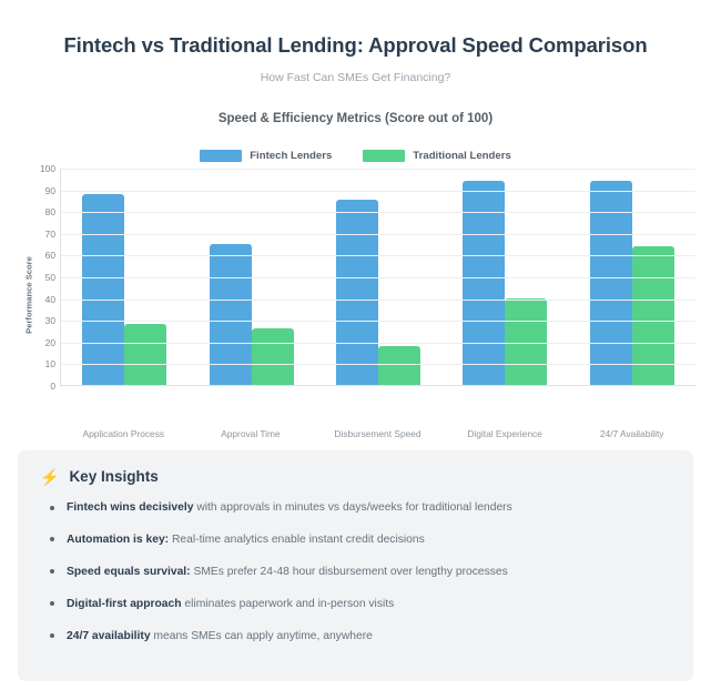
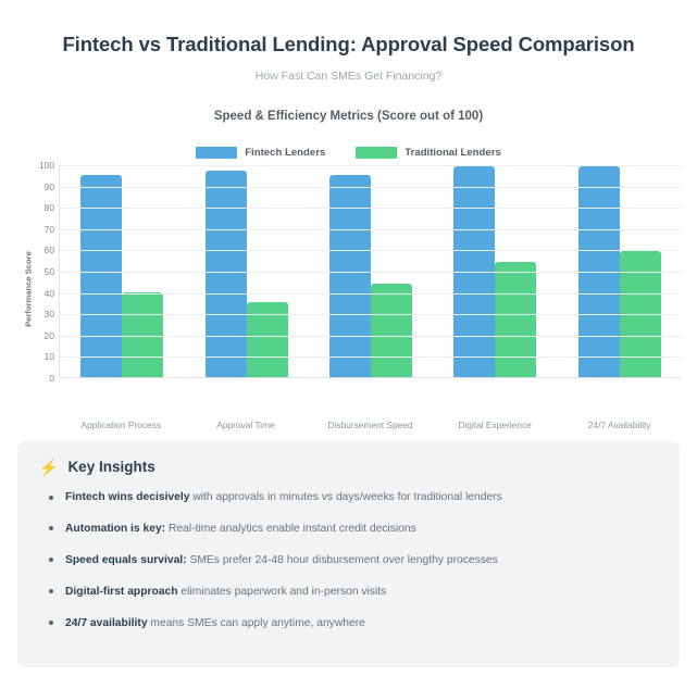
Fintech Lenders/Application Process: 88 -> 95
Traditional Lenders/Application Process: 28 -> 40
Fintech Lenders/Approval Time: 65 -> 97
Traditional Lenders/Approval Time: 26 -> 35
Fintech Lenders/Disbursement Speed: 85 -> 95
Traditional Lenders/Disbursement Speed: 18 -> 44
Fintech Lenders/Digital Experience: 94 -> 99
Traditional Lenders/Digital Experience: 40 -> 54
Fintech Lenders/24/7 Availability: 94 -> 99
Traditional Lenders/24/7 Availability: 64 -> 59
